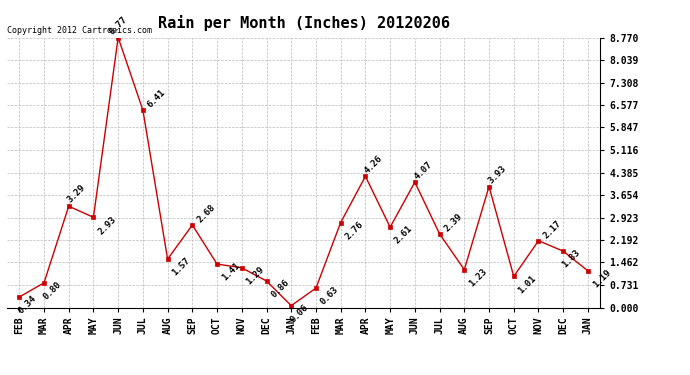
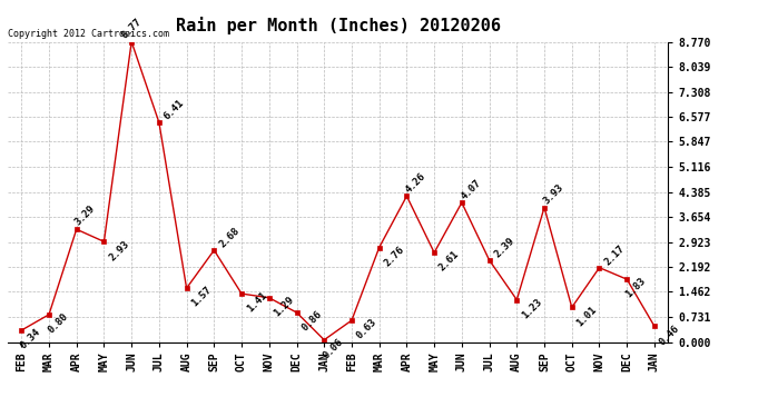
JAN: 1.19 -> 0.46
